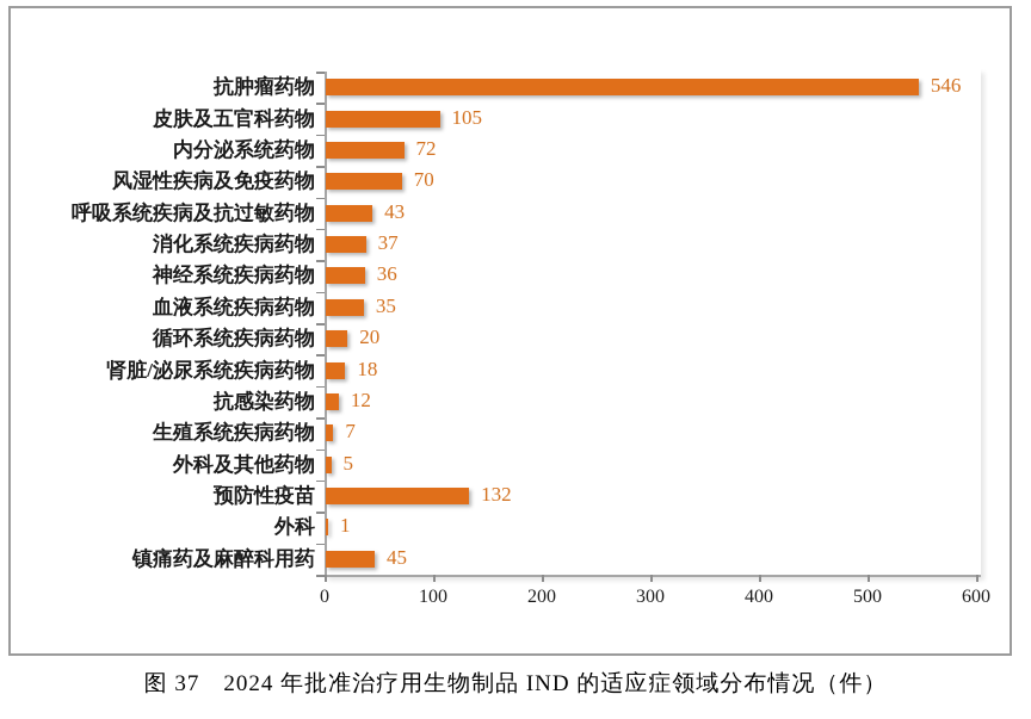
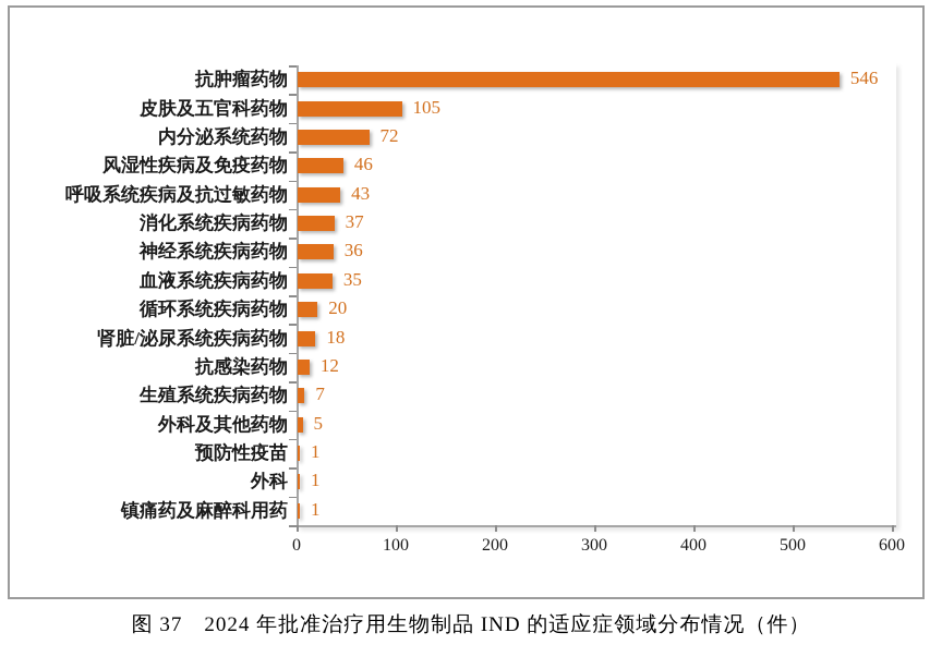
风湿性疾病及免疫药物: 70 -> 46
预防性疫苗: 132 -> 1
镇痛药及麻醉科用药: 45 -> 1
